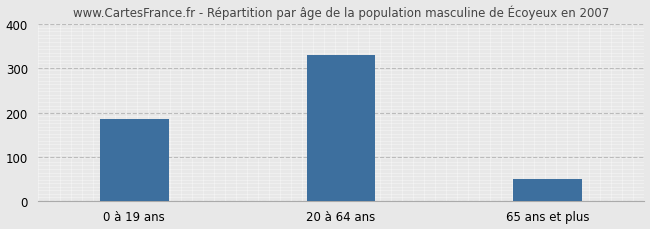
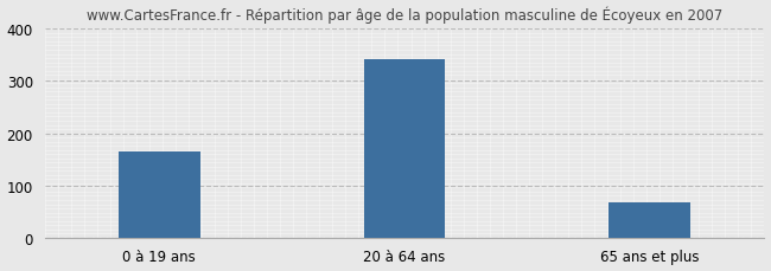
0 à 19 ans: 185 -> 165
20 à 64 ans: 330 -> 342
65 ans et plus: 50 -> 67
